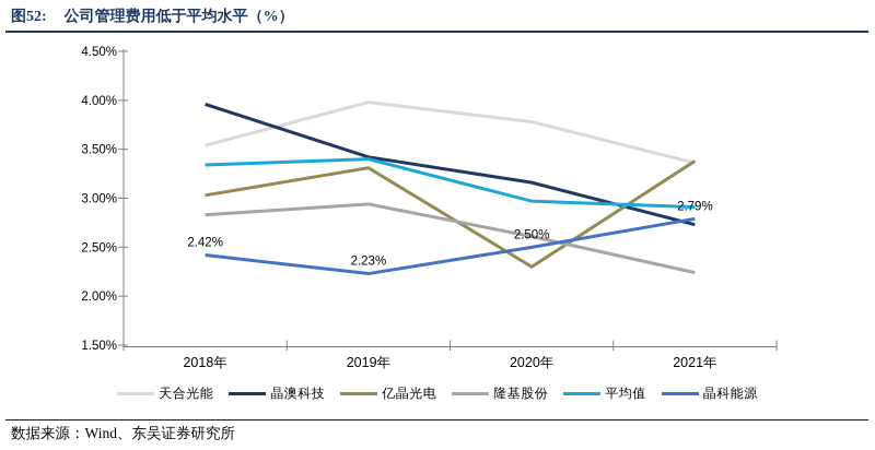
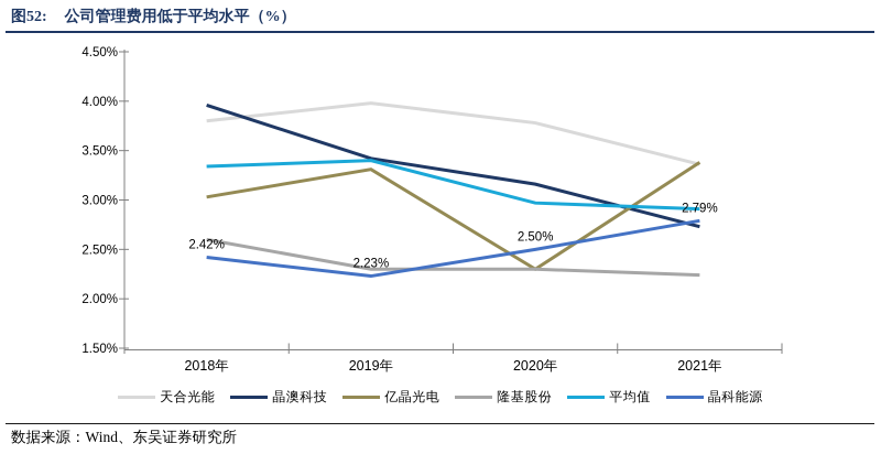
天合光能/2018年: 3.5% -> 3.8%
隆基股份/2018年: 2.8% -> 2.6%
隆基股份/2019年: 2.9% -> 2.3%
隆基股份/2020年: 2.6% -> 2.3%
